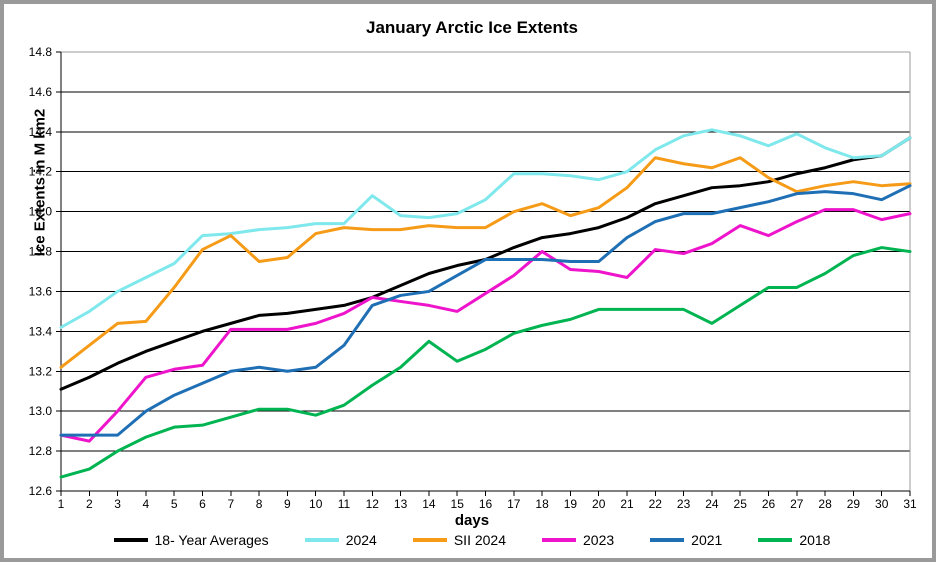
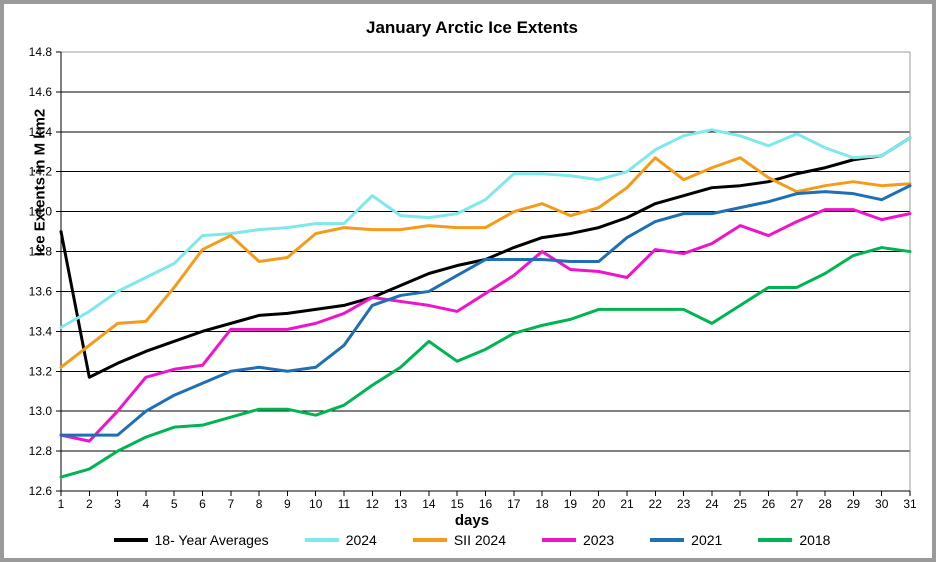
18- Year Averages/1: 13.11 -> 13.90
SII 2024/23: 14.24 -> 14.16
